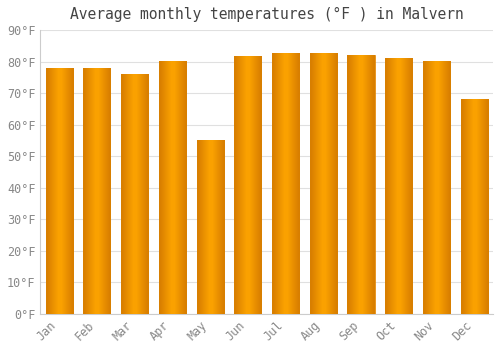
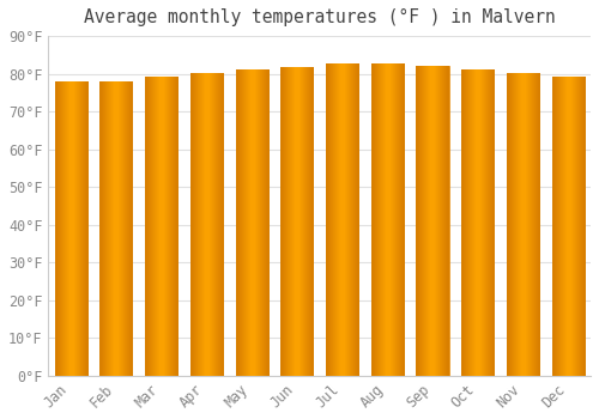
Mar: 76.0°F -> 79.0°F
May: 55.0°F -> 81.0°F
Dec: 68.0°F -> 79.0°F
